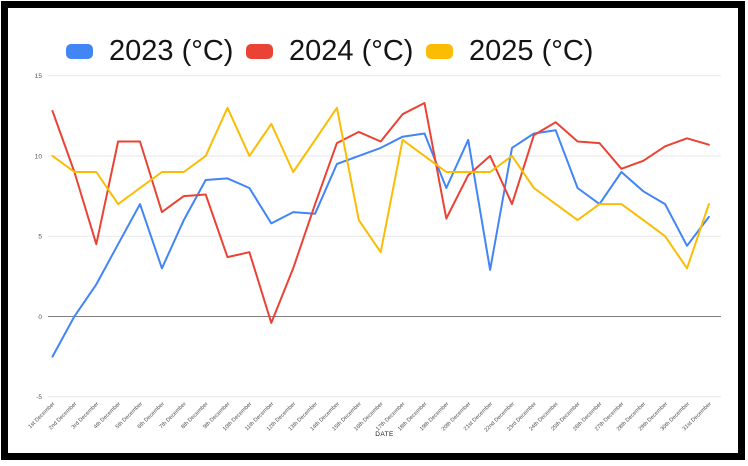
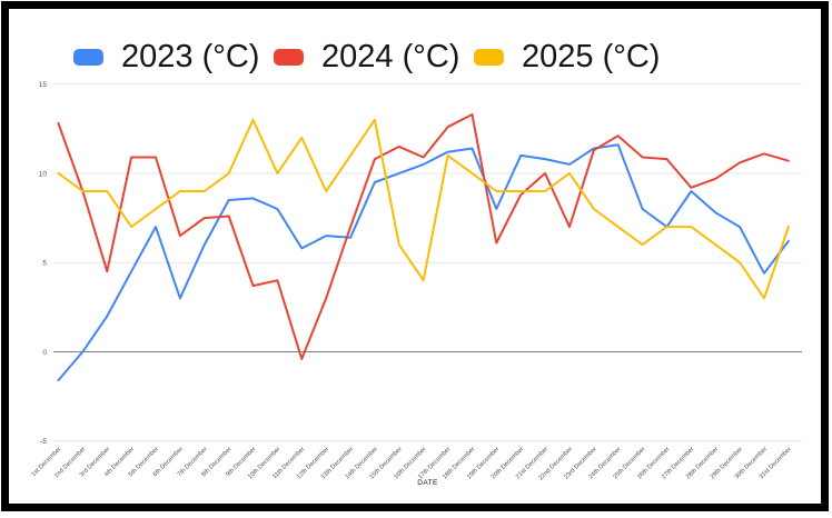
2023 (°C)/1st December: -2.5 -> -1.6
2023 (°C)/21st December: 2.9 -> 10.8
